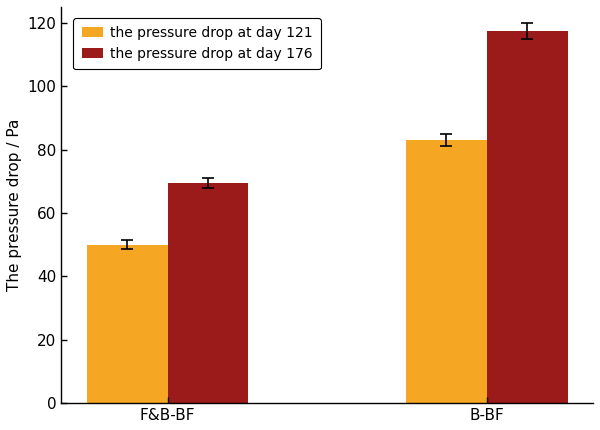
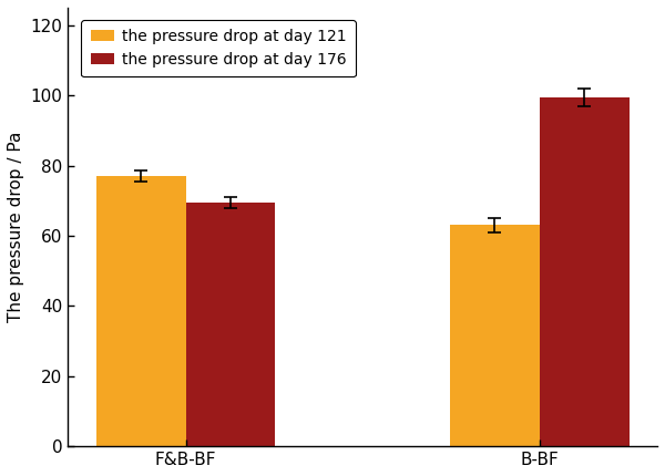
the pressure drop at day 121/F&B-BF: 50 -> 77
the pressure drop at day 121/B-BF: 83 -> 63
the pressure drop at day 176/B-BF: 117.5 -> 99.5
